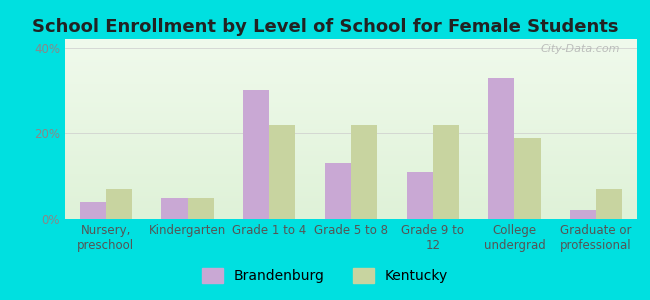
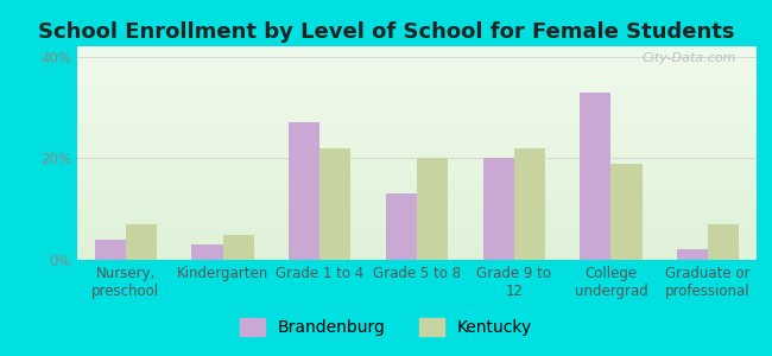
Brandenburg/Kindergarten: 5% -> 3%
Brandenburg/Grade 1 to 4: 30% -> 27%
Kentucky/Grade 5 to 8: 22% -> 20%
Brandenburg/Grade 9 to 12: 11% -> 20%
